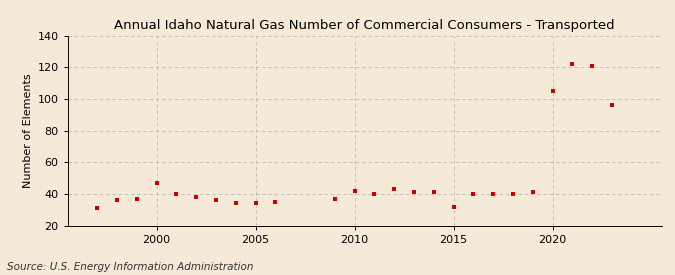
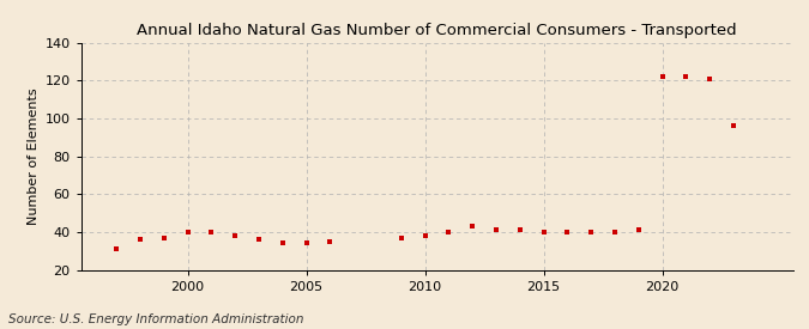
2000: 47 -> 40
2010: 42 -> 38
2015: 32 -> 40
2020: 105 -> 122
